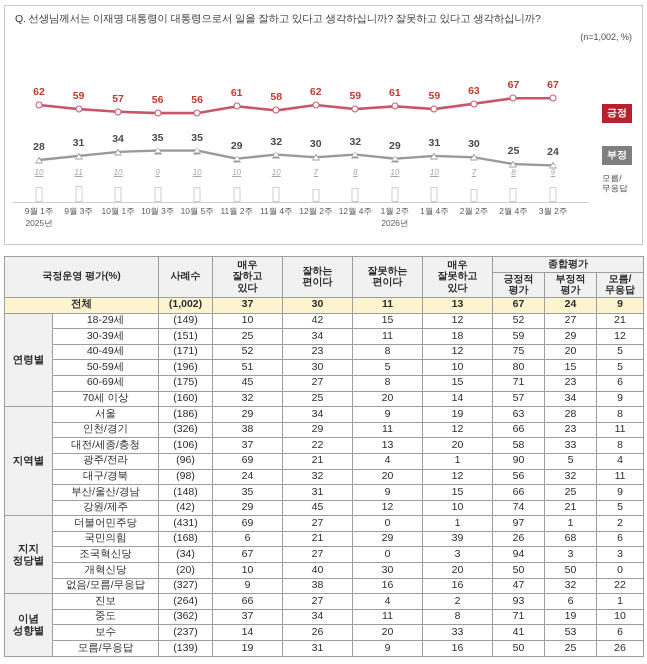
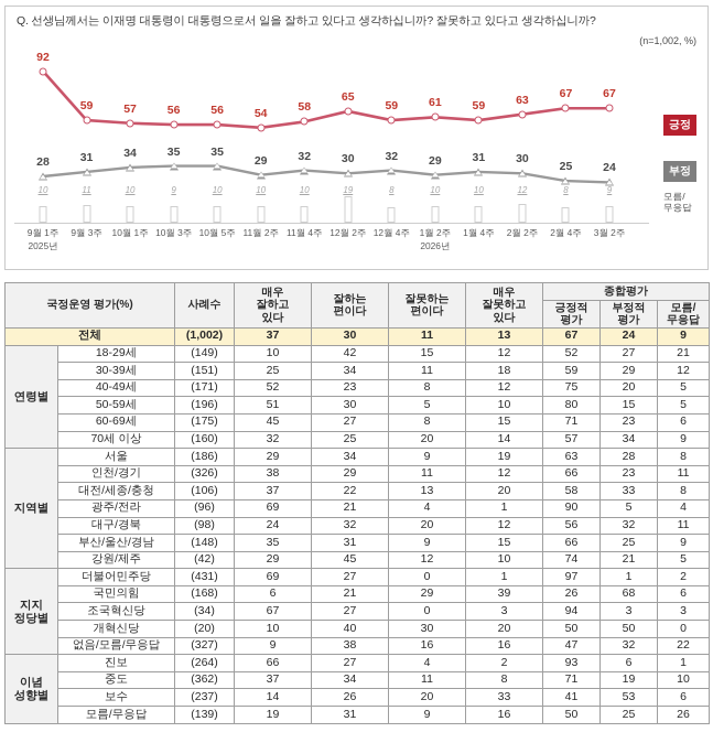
긍정/9월 1주: 62 -> 92
긍정/11월 2주: 61 -> 54
긍정/12월 2주: 62 -> 65
모름/무응답/12월 2주: 7 -> 19
모름/무응답/2월 2주: 7 -> 12
